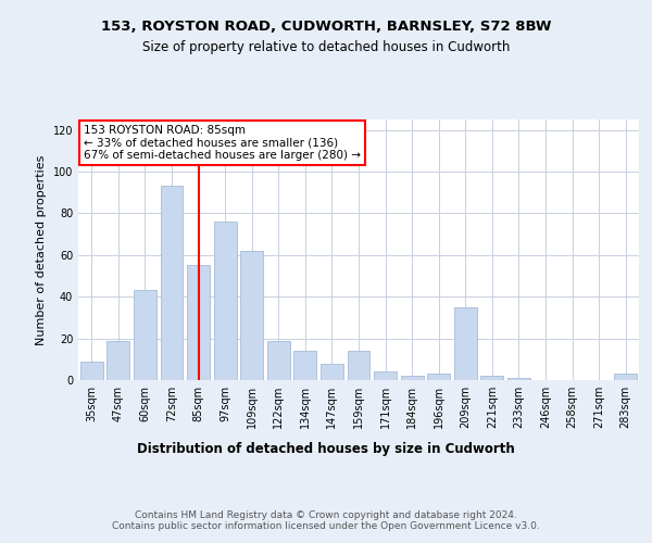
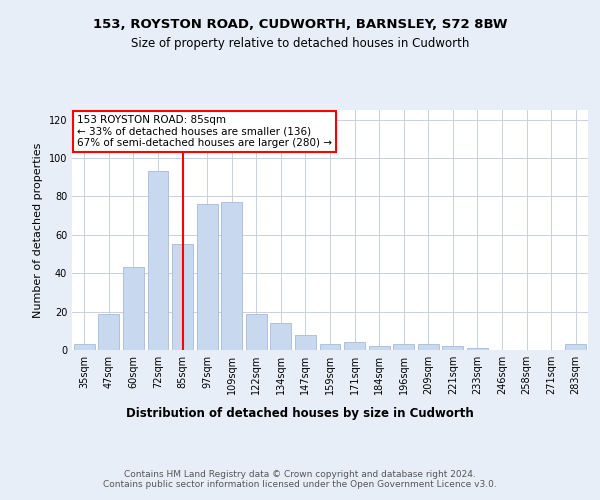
35sqm: 9 -> 3
109sqm: 62 -> 77
159sqm: 14 -> 3
209sqm: 35 -> 3
